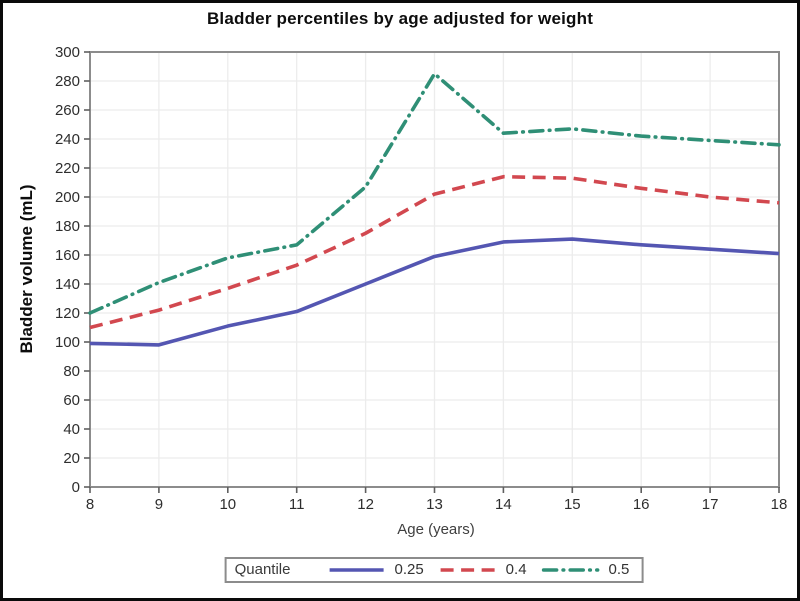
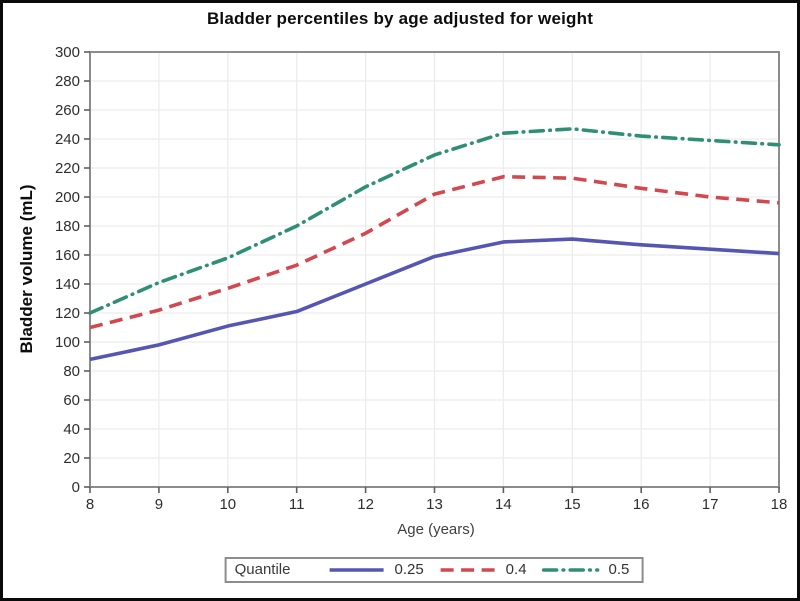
0.25/8: 99 -> 88
0.5/11: 167 -> 180
0.5/13: 285 -> 229
